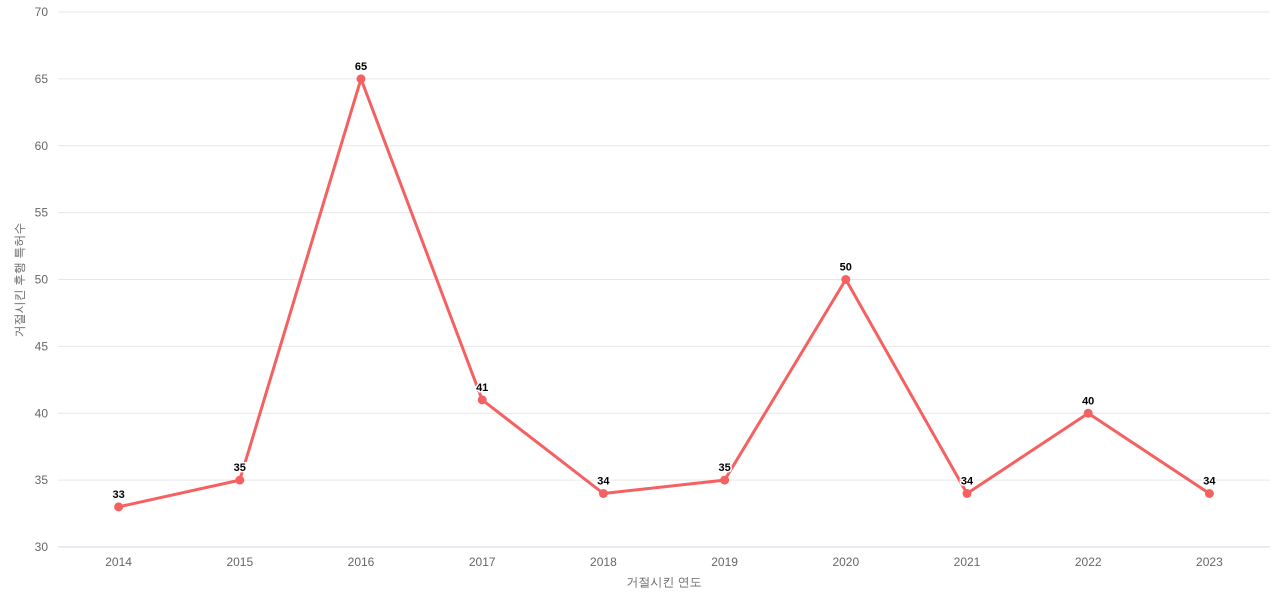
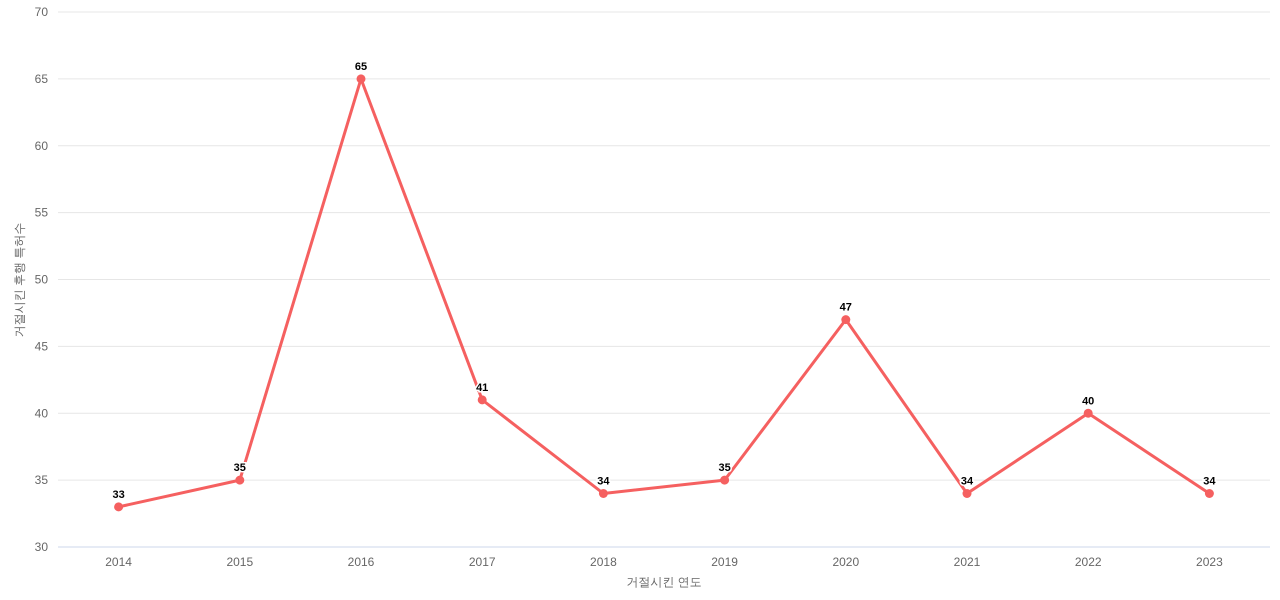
2020: 50 -> 47
